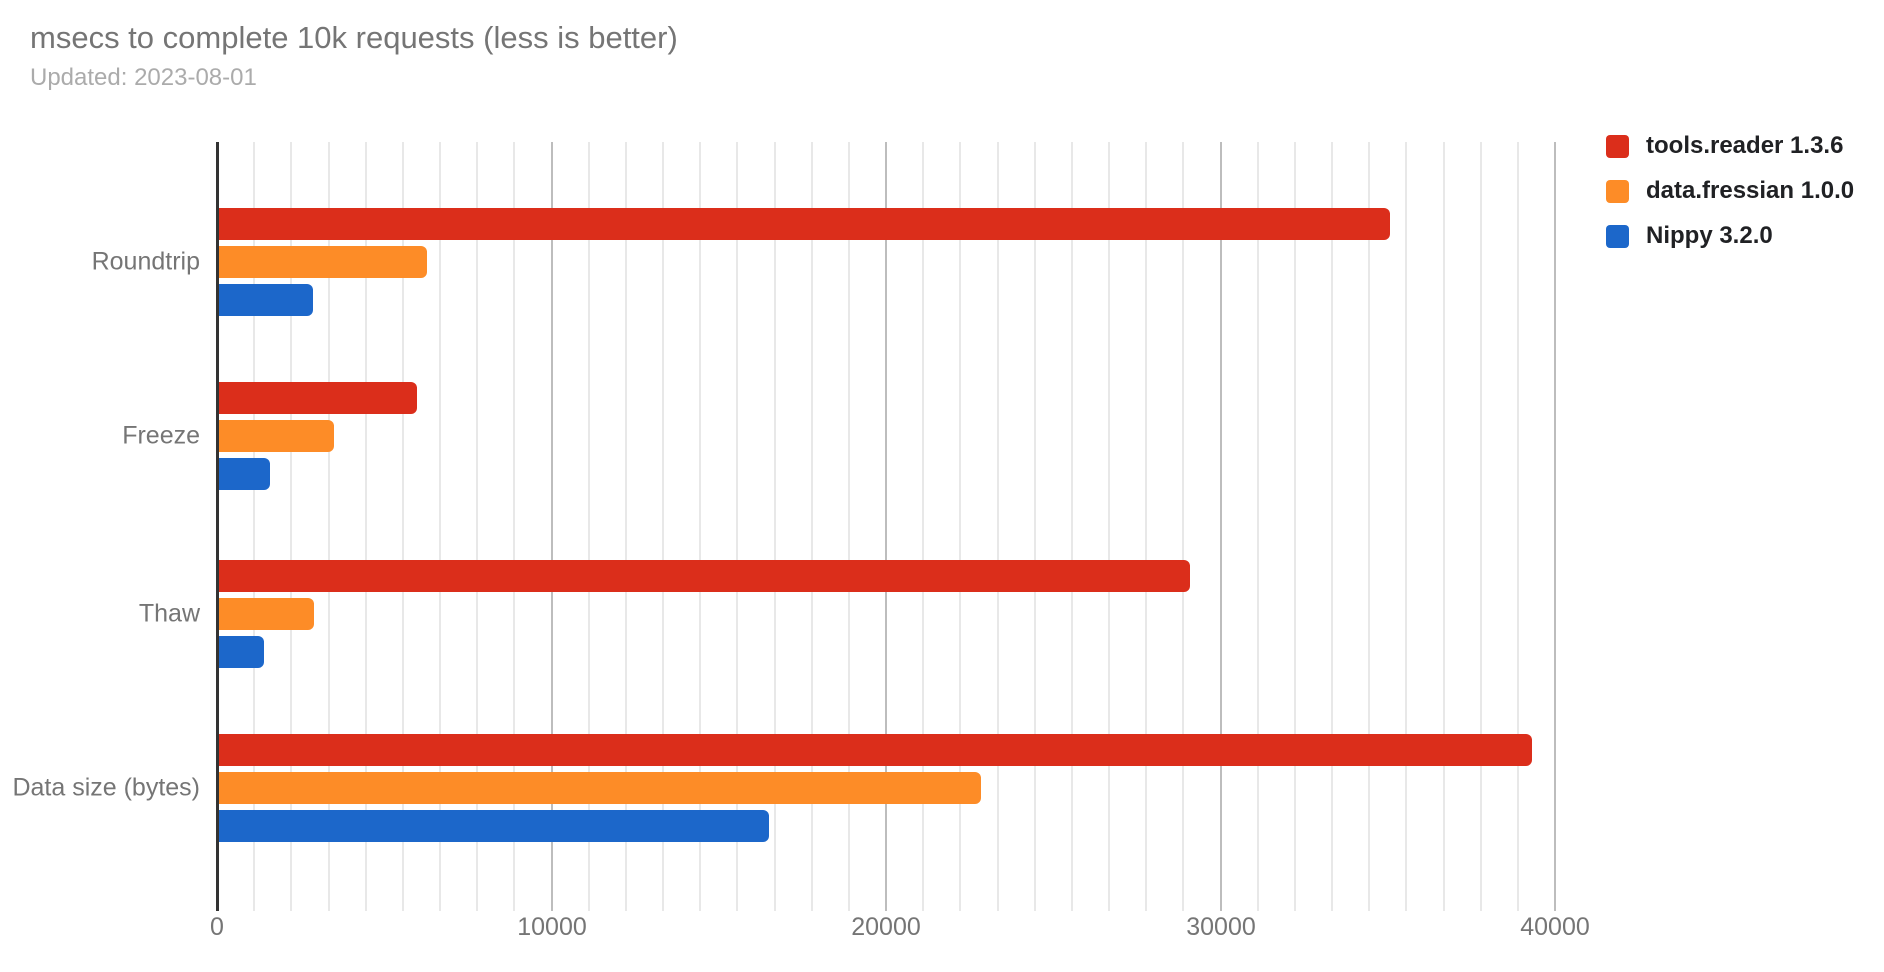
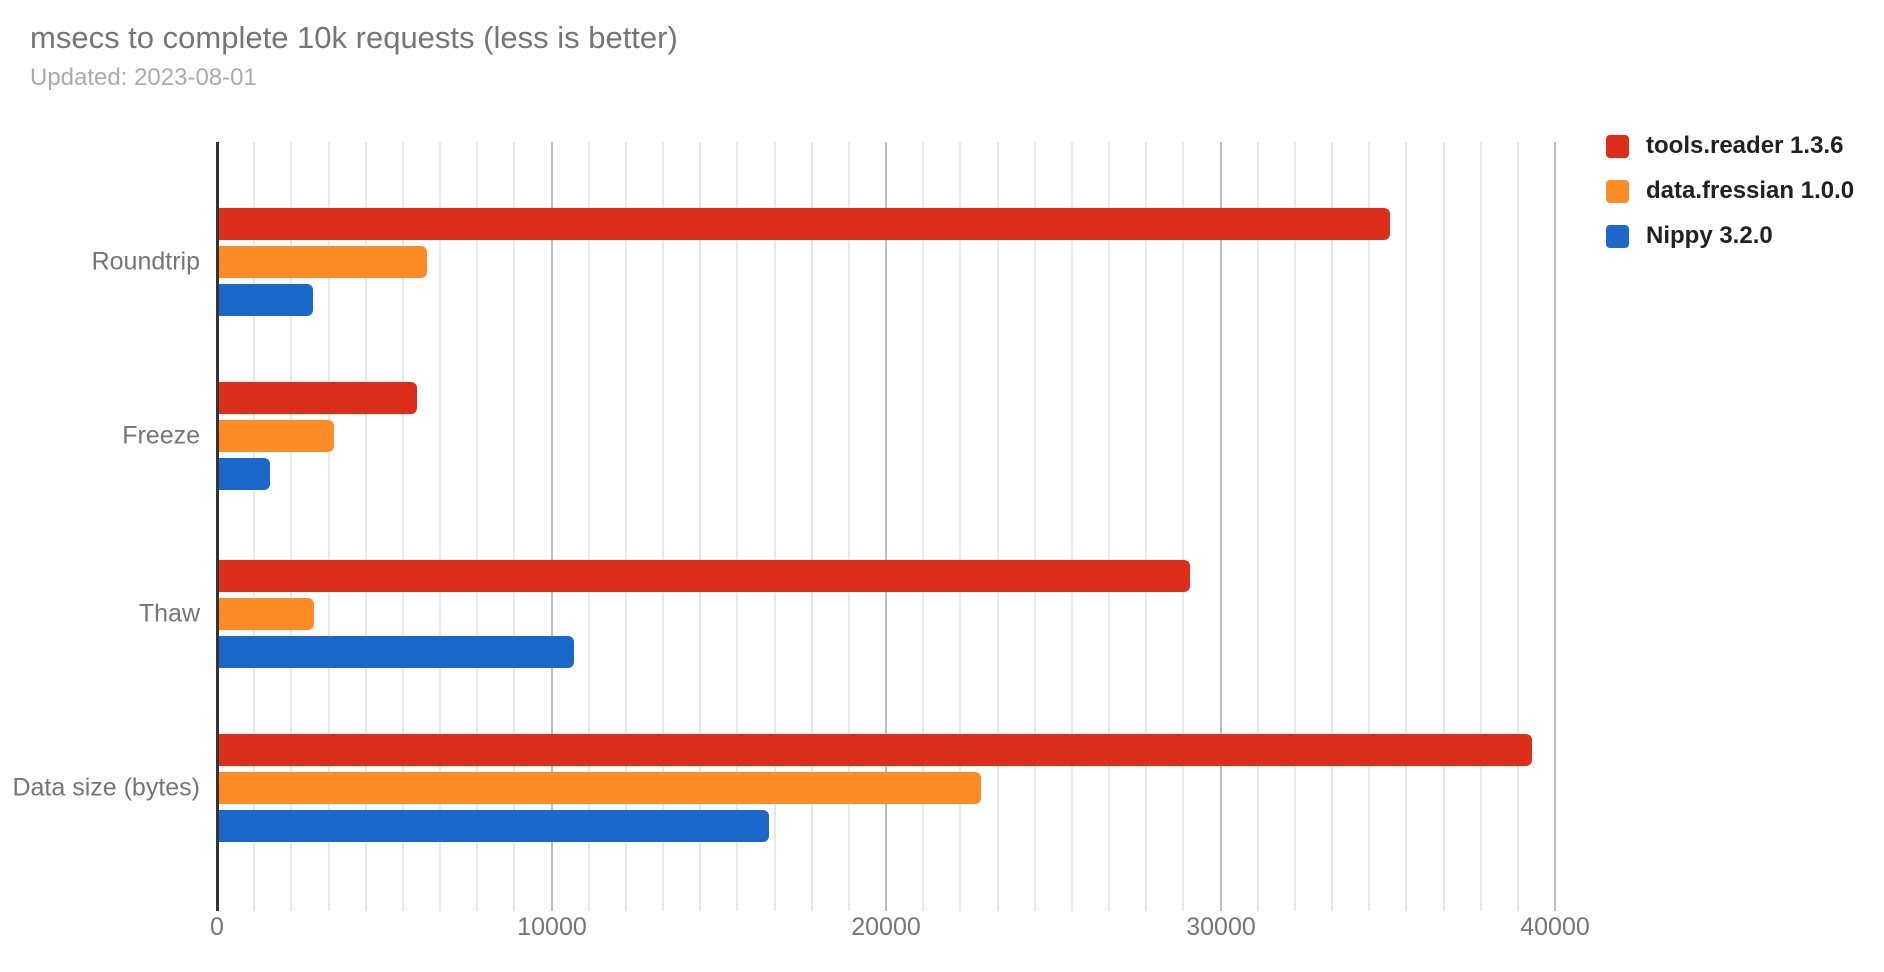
Nippy 3.2.0/Thaw: 1400 -> 10600
